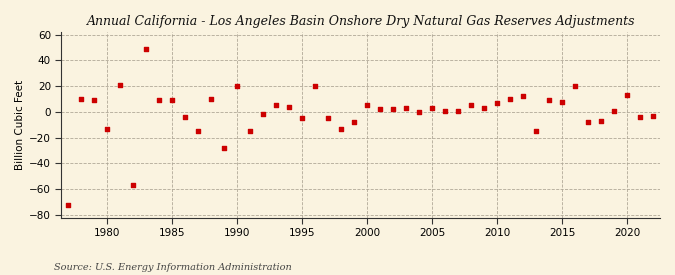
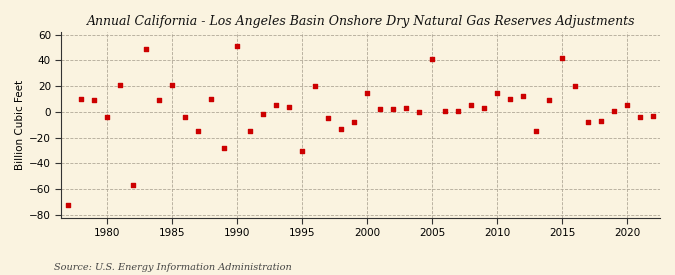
1980: -13 -> -4
1985: 9 -> 21
1990: 20 -> 51
1995: -5 -> -30
2000: 5 -> 15
2005: 3 -> 41
2010: 7 -> 15
2015: 8 -> 42
2020: 13 -> 5
